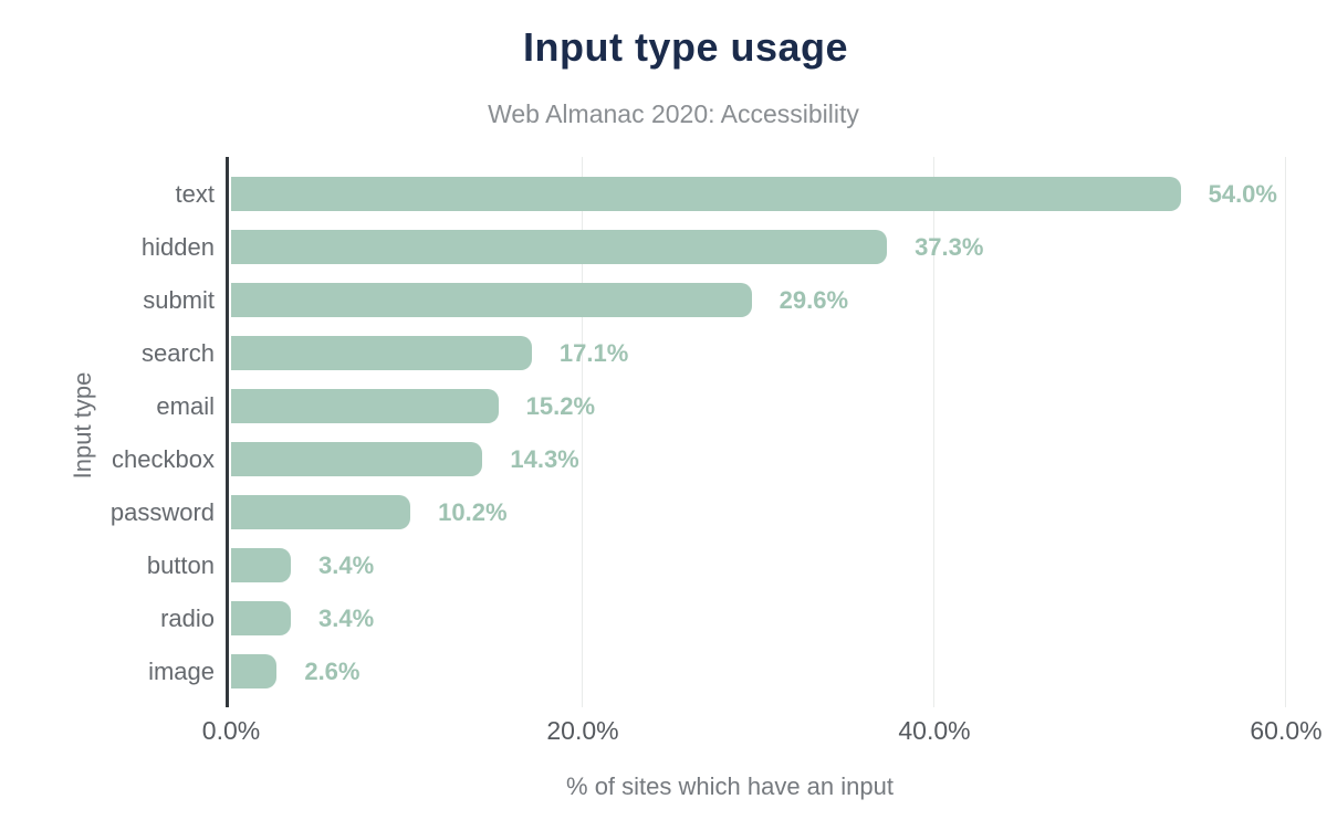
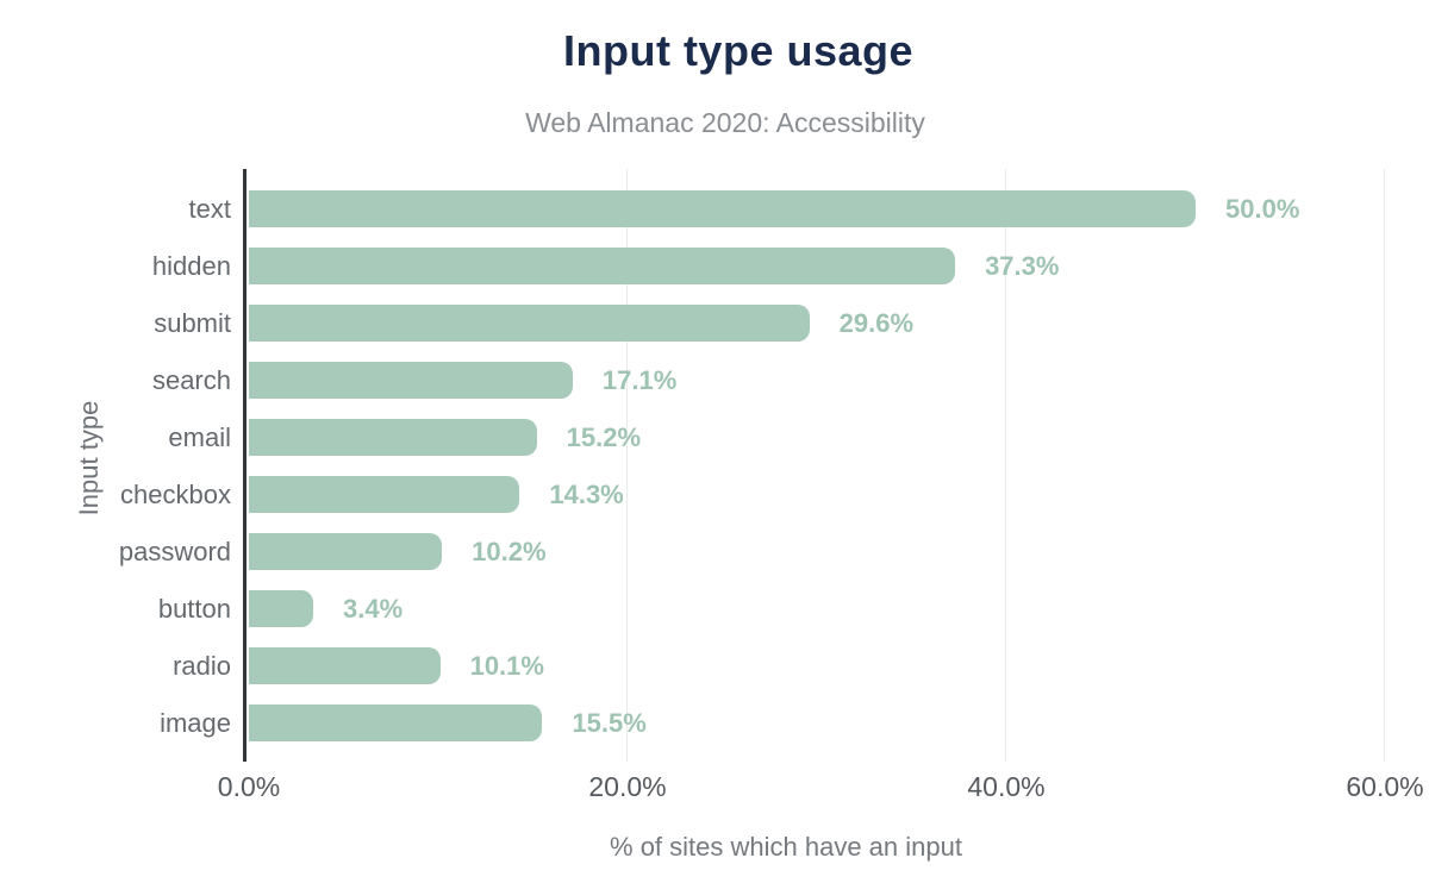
text: 54.0% -> 50.0%
radio: 3.4% -> 10.1%
image: 2.6% -> 15.5%
